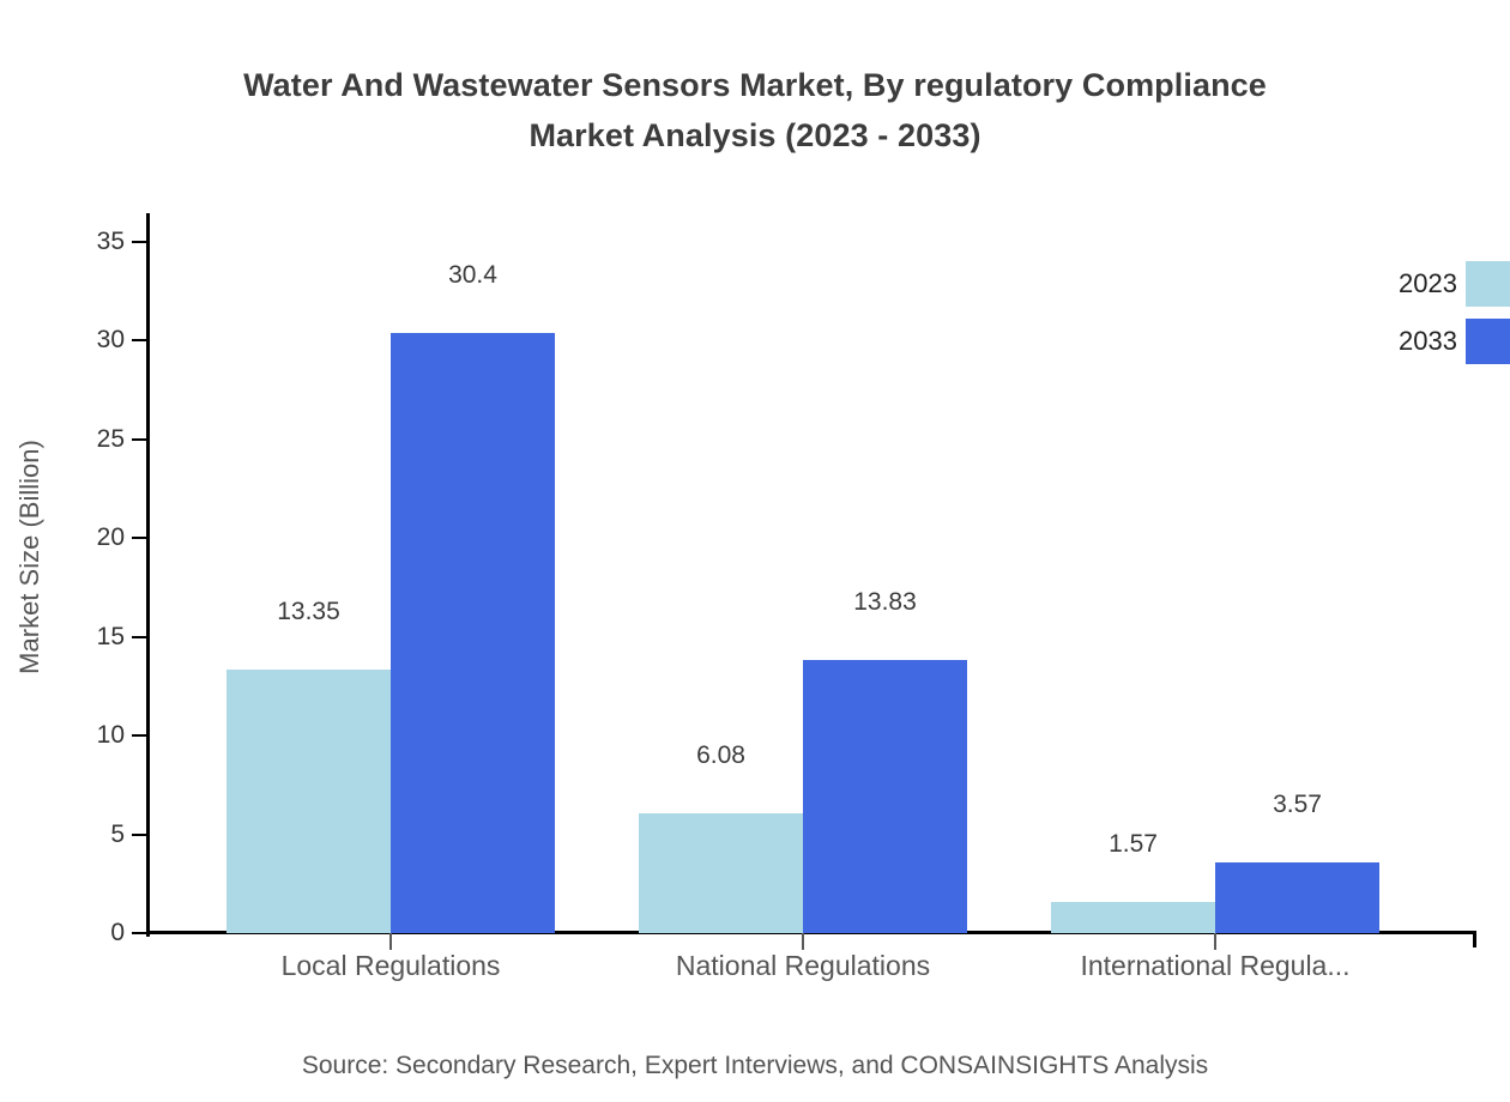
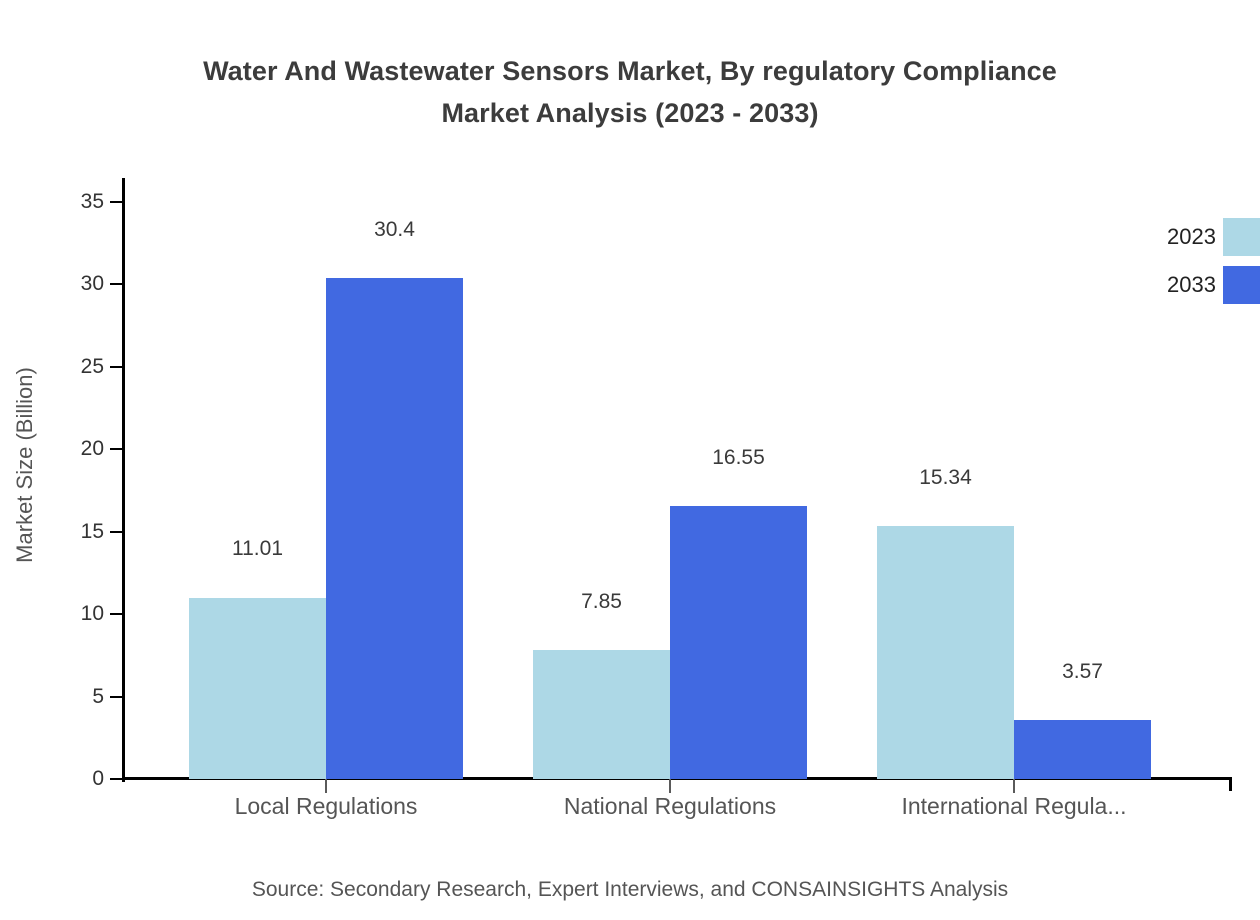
2023/Local Regulations: 13.35 -> 11.01
2023/National Regulations: 6.08 -> 7.85
2033/National Regulations: 13.83 -> 16.55
2023/International Regula...: 1.57 -> 15.34
